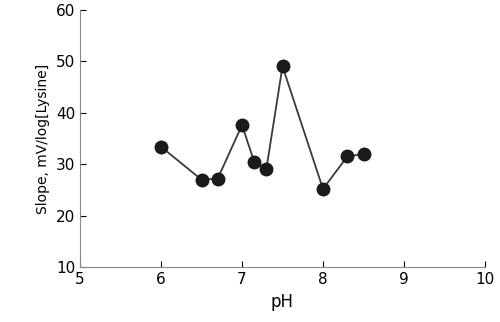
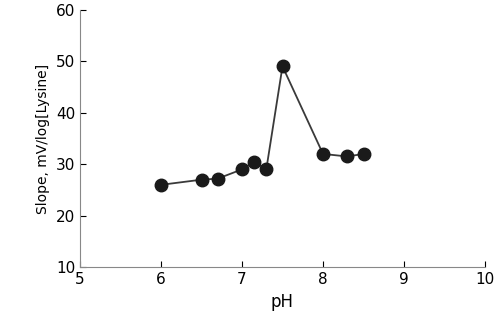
6: 33.4 -> 26.0
7: 37.6 -> 29.0
8: 25.2 -> 32.0
